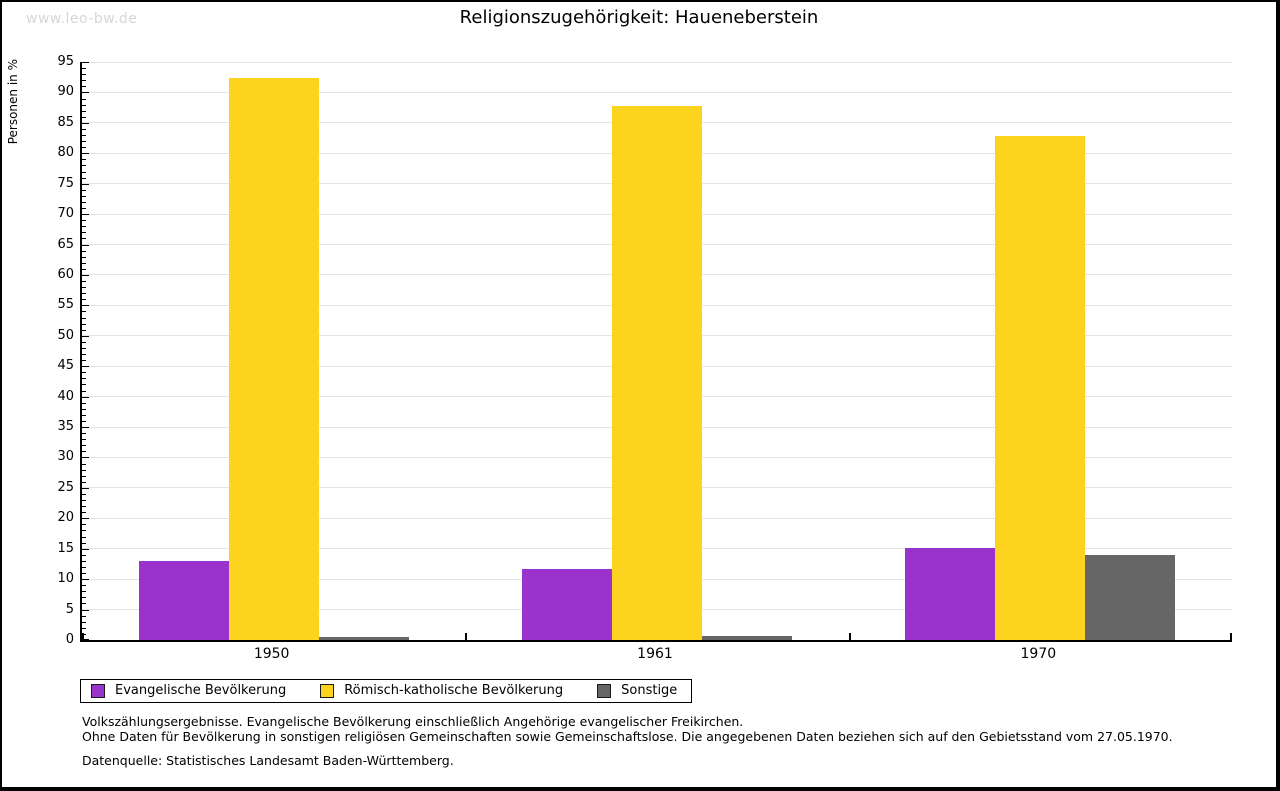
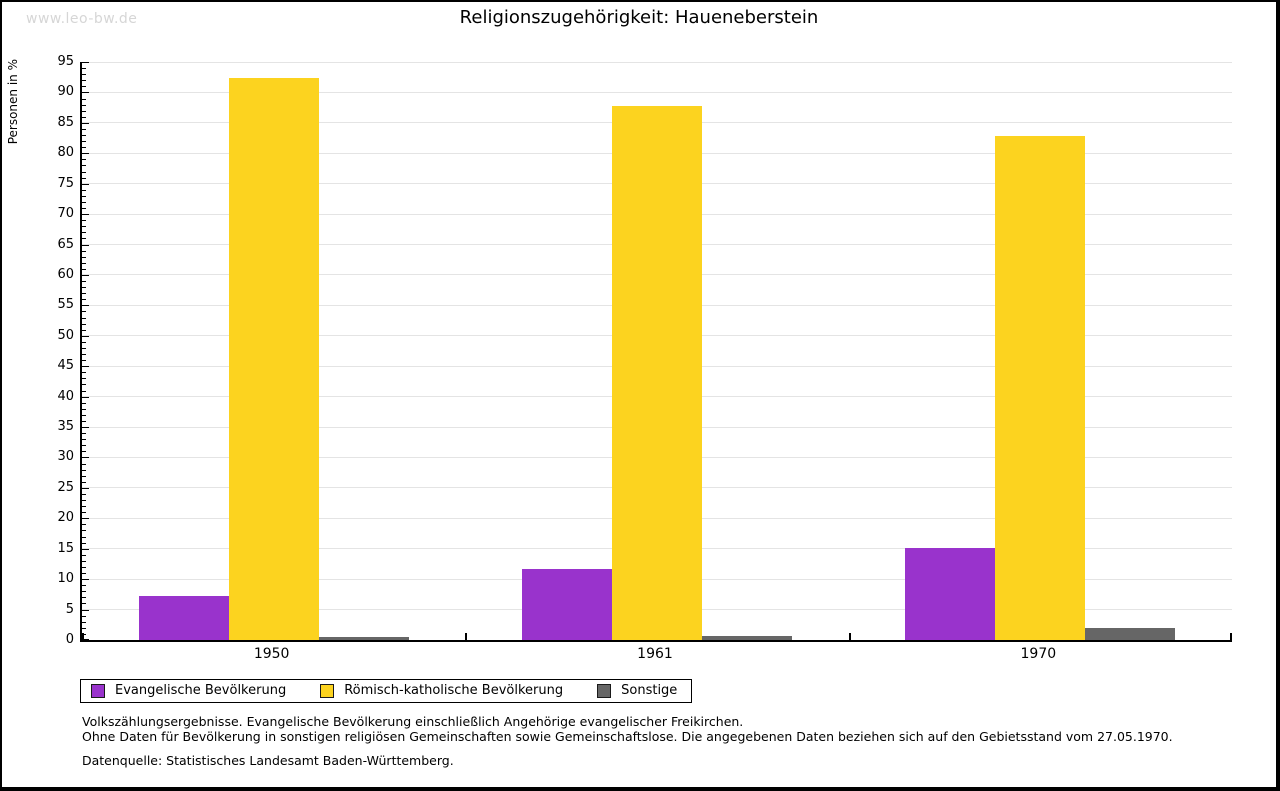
Evangelische Bevölkerung/1950: 13 -> 7
Sonstige/1970: 14 -> 2
